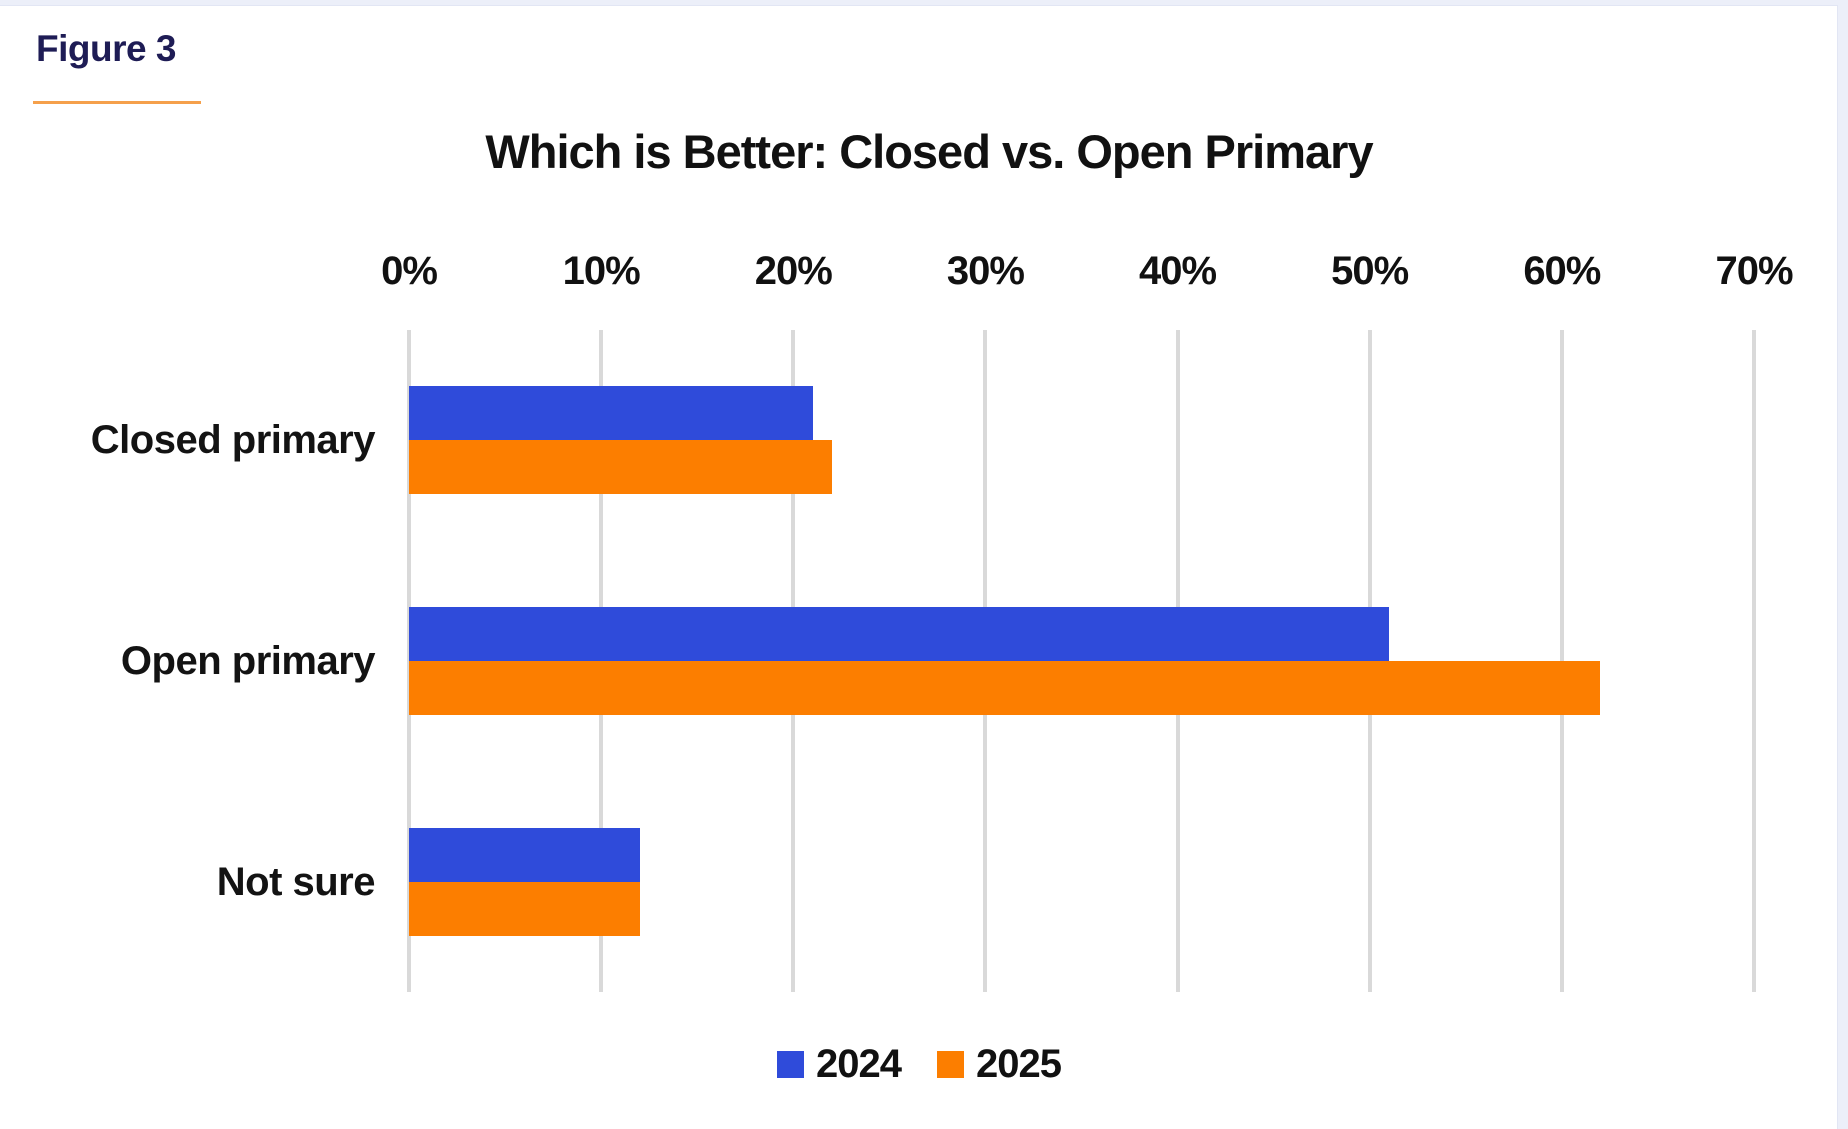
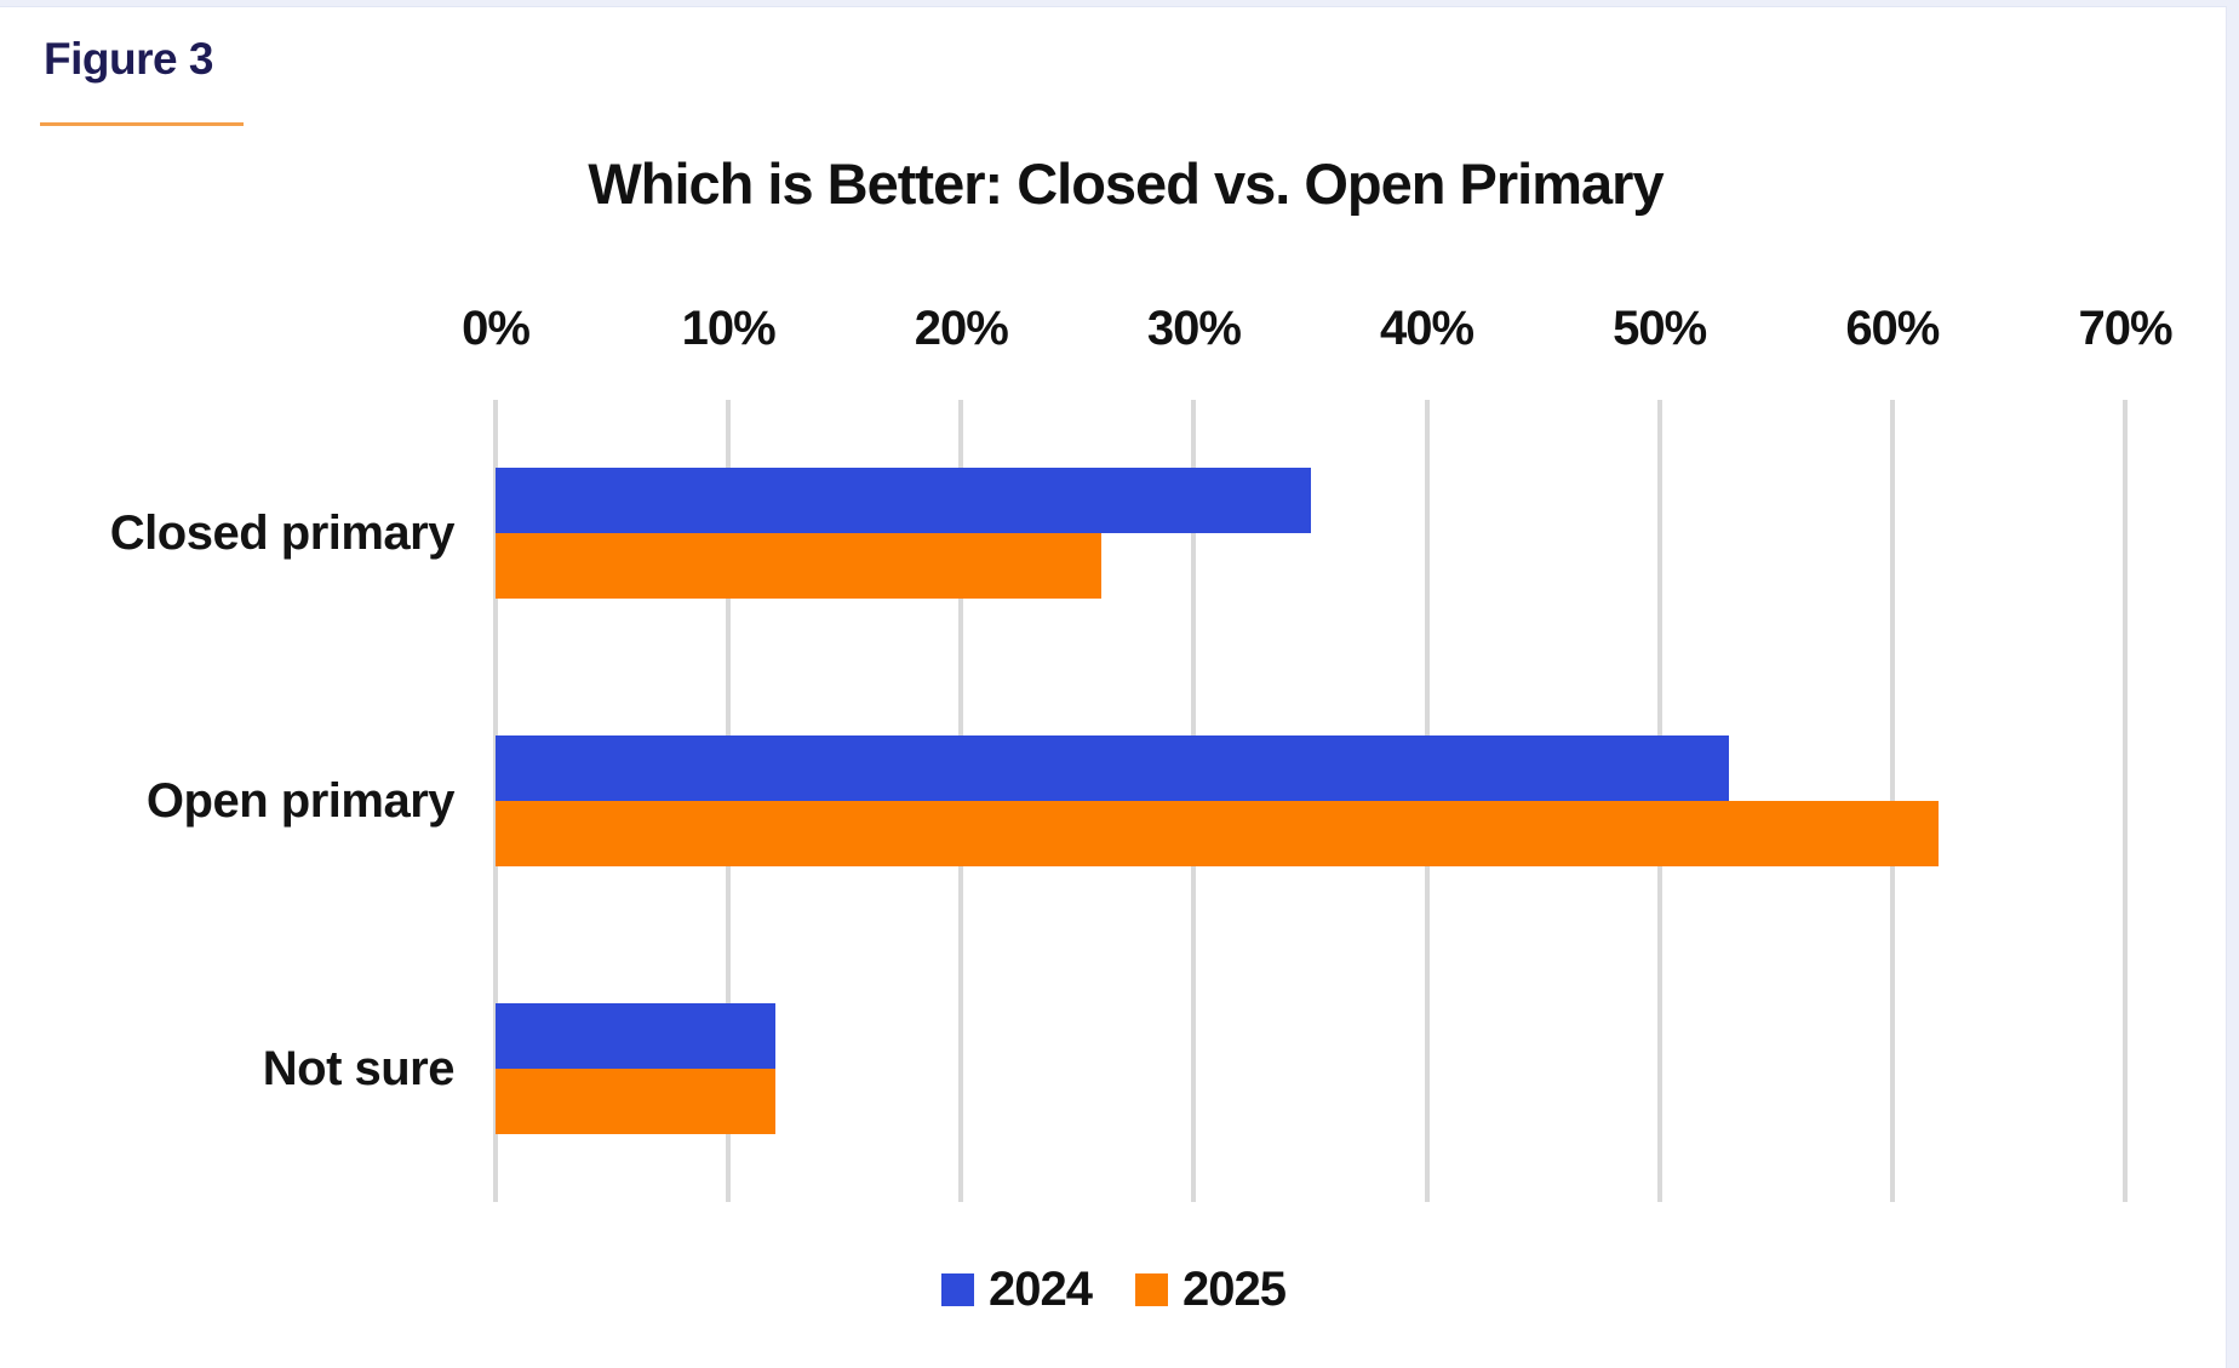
2024/Closed primary: 21% -> 35%
2025/Closed primary: 22% -> 26%
2024/Open primary: 51% -> 53%
